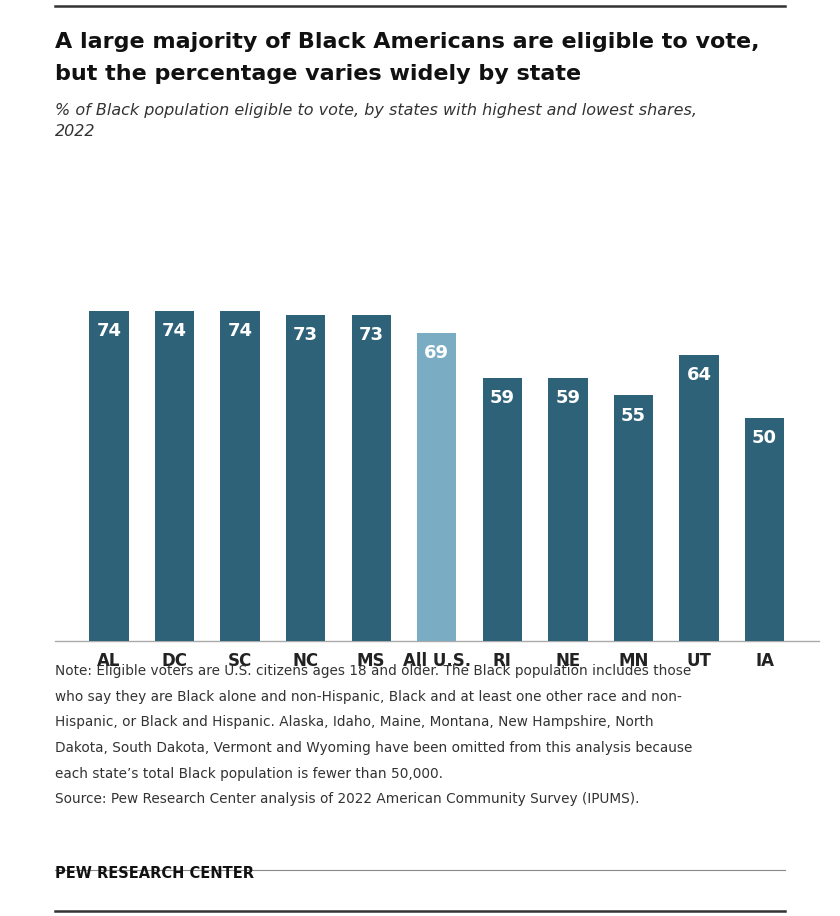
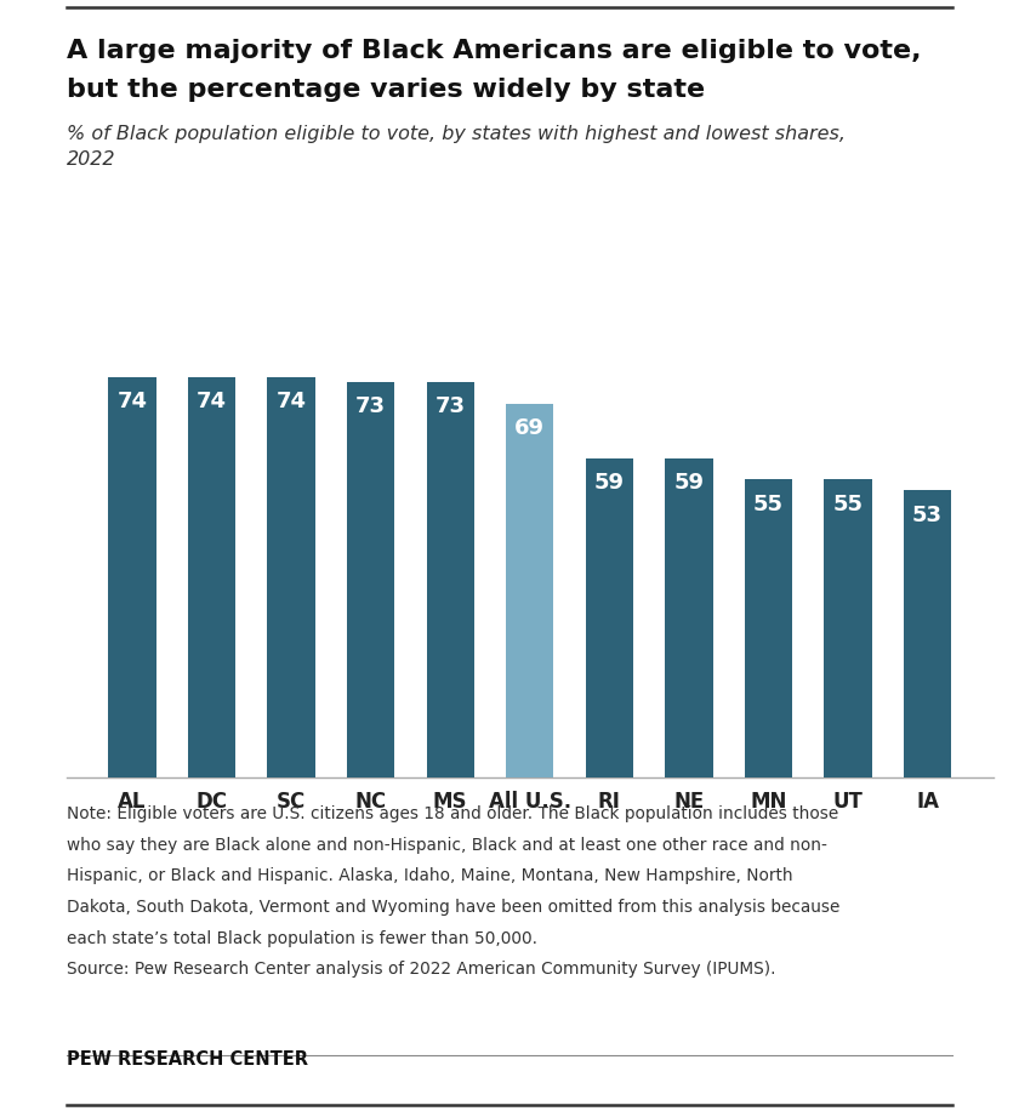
UT: 64 -> 55
IA: 50 -> 53
